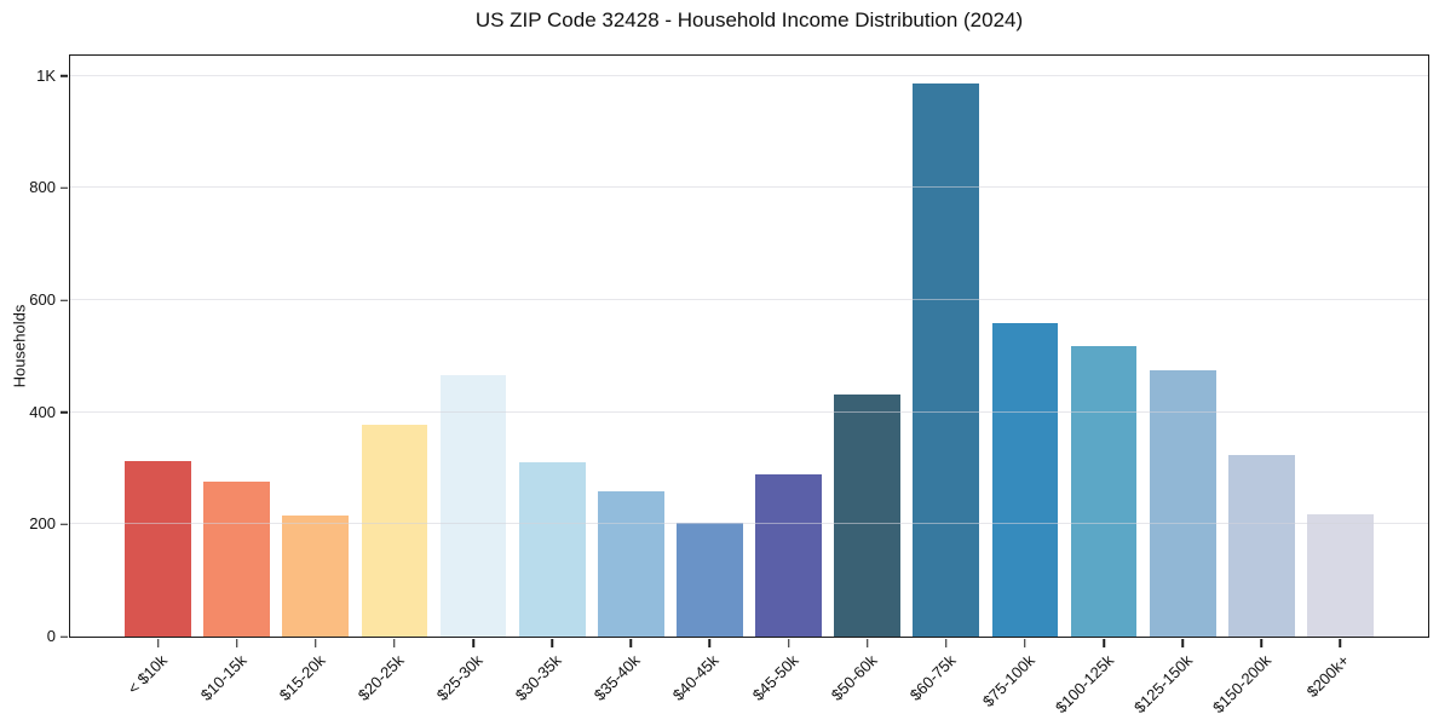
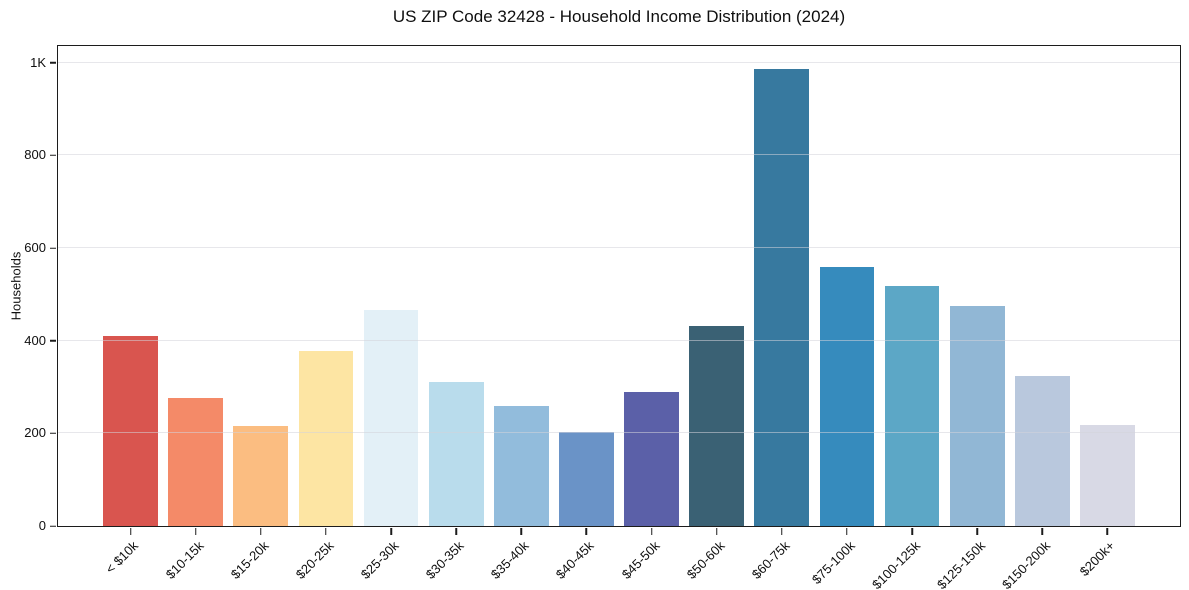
< $10k: 310 -> 410
